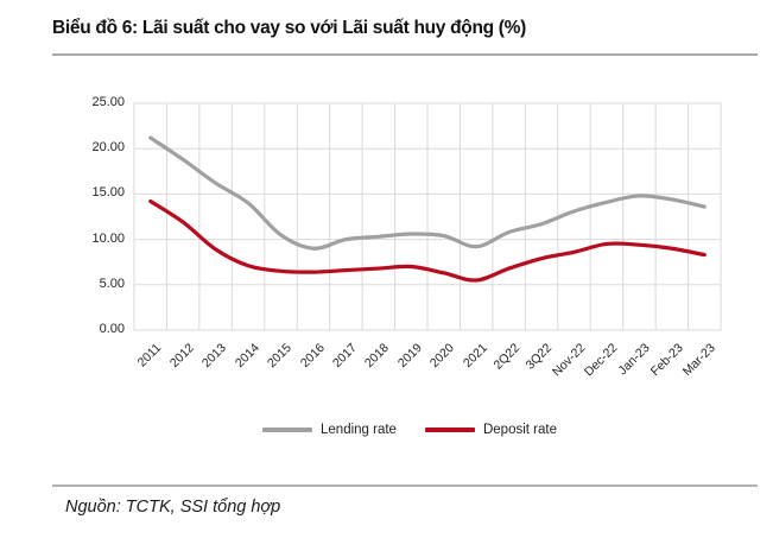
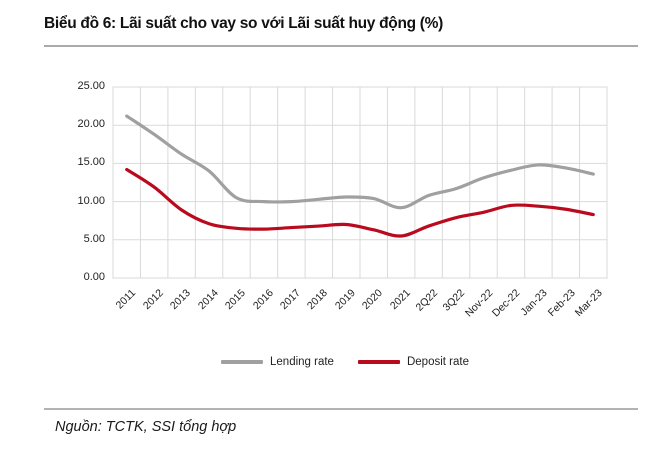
Lending rate/2016: 9 -> 10
